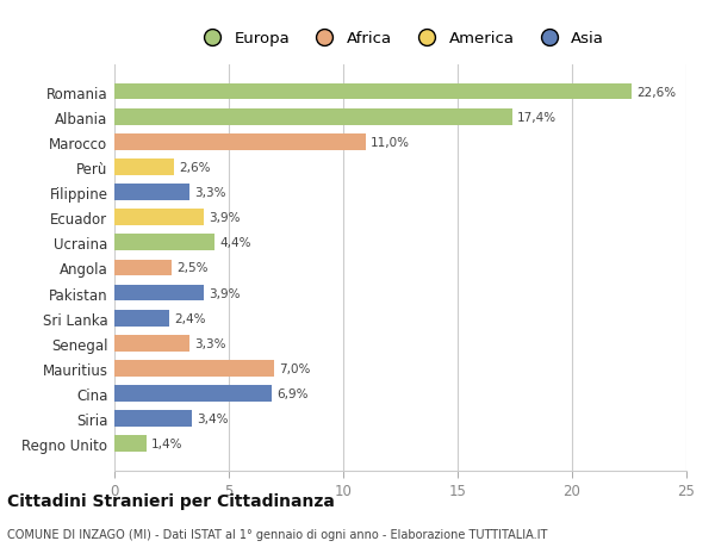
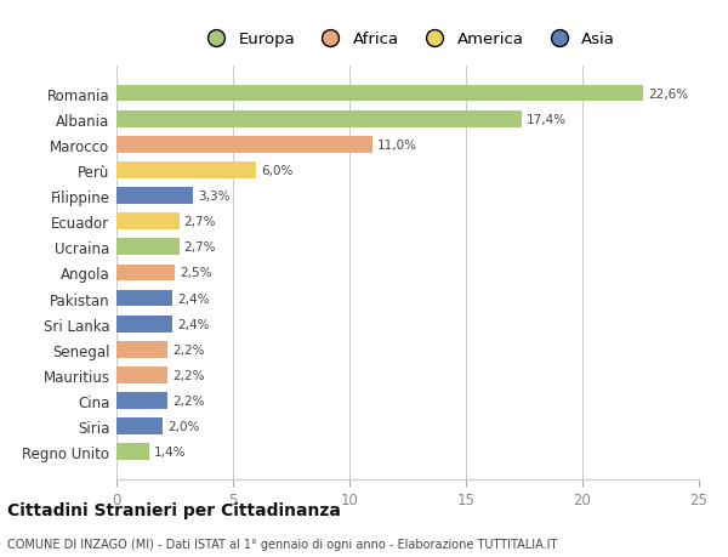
Perù: 2,6% -> 6,0%
Ecuador: 3,9% -> 2,7%
Ucraina: 4,4% -> 2,7%
Pakistan: 3,9% -> 2,4%
Senegal: 3,3% -> 2,2%
Mauritius: 7,0% -> 2,2%
Cina: 6,9% -> 2,2%
Siria: 3,4% -> 2,0%
